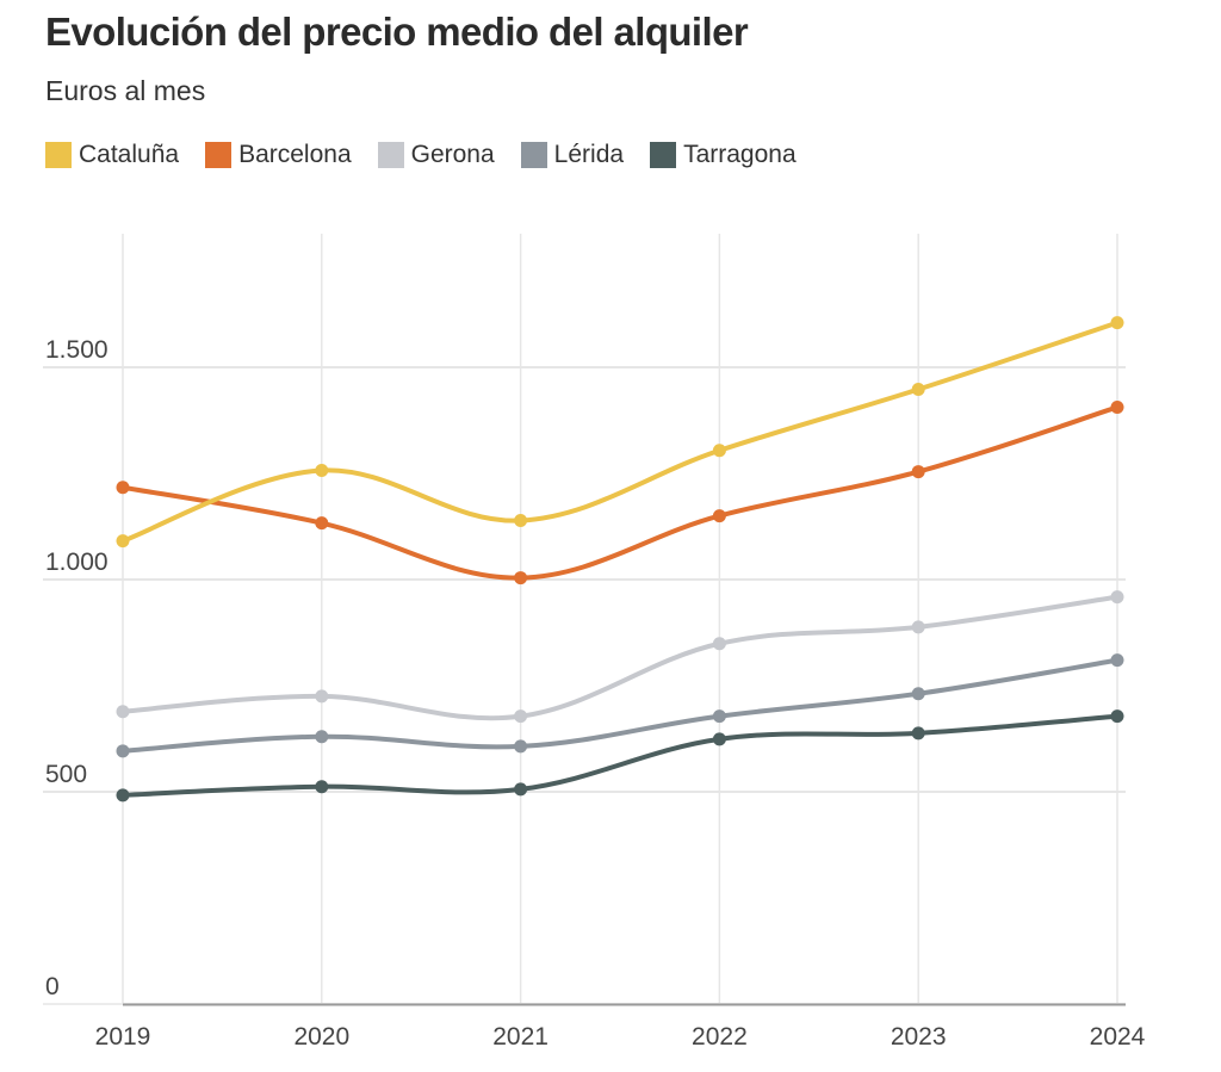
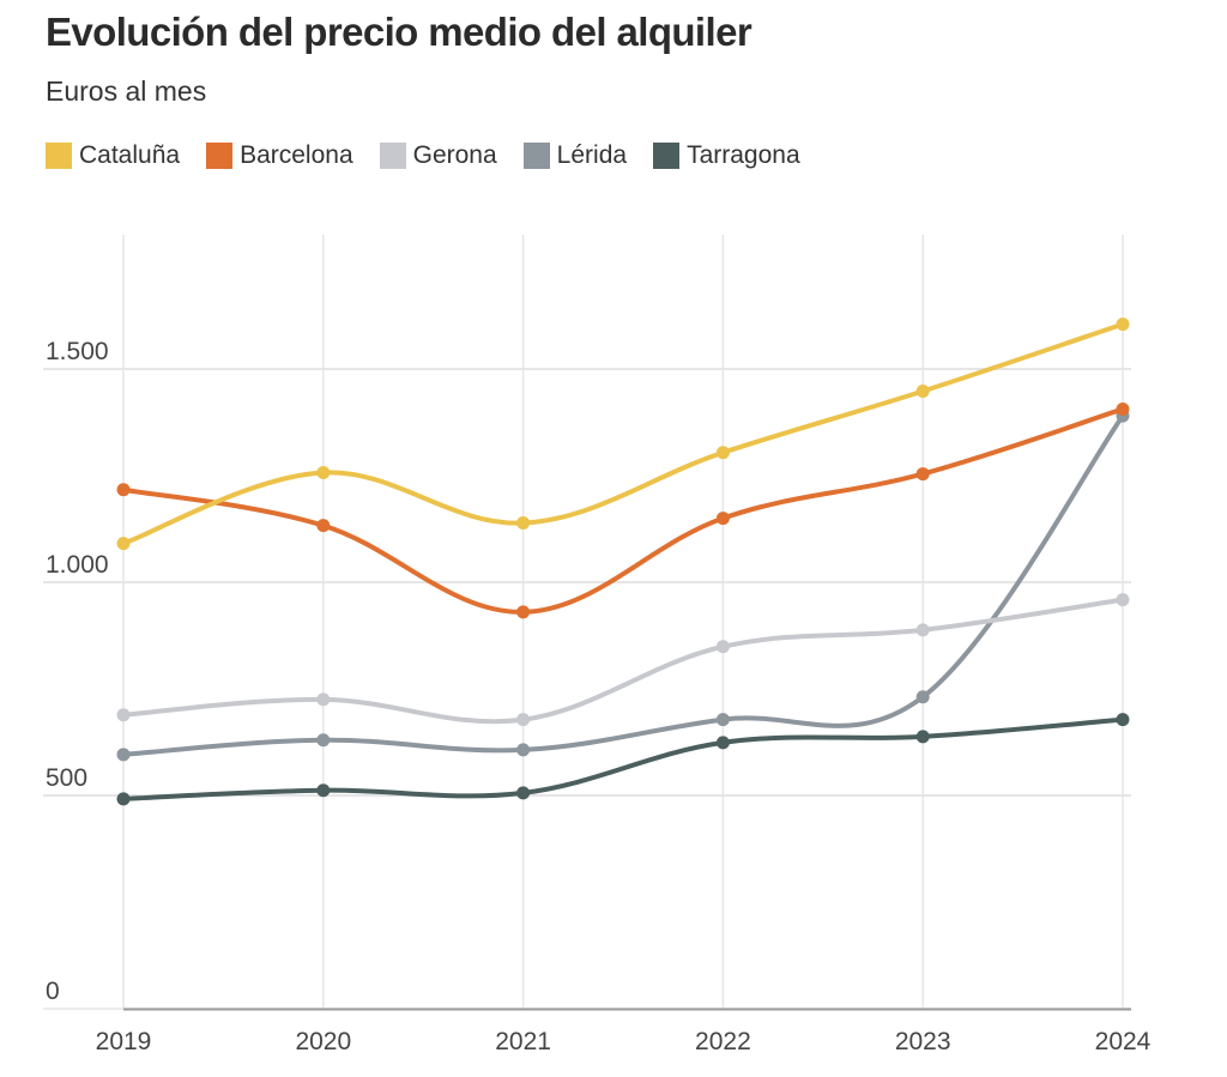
Barcelona/2021: 1000 -> 930
Lérida/2024: 810 -> 1390
